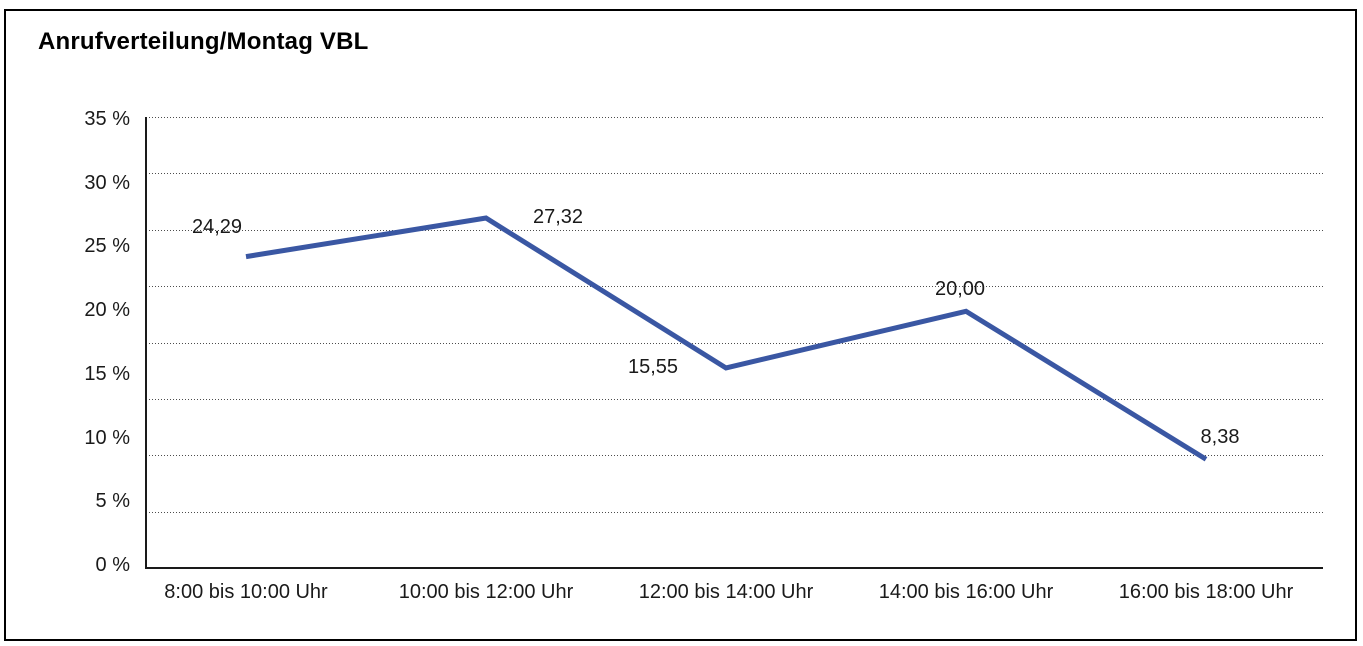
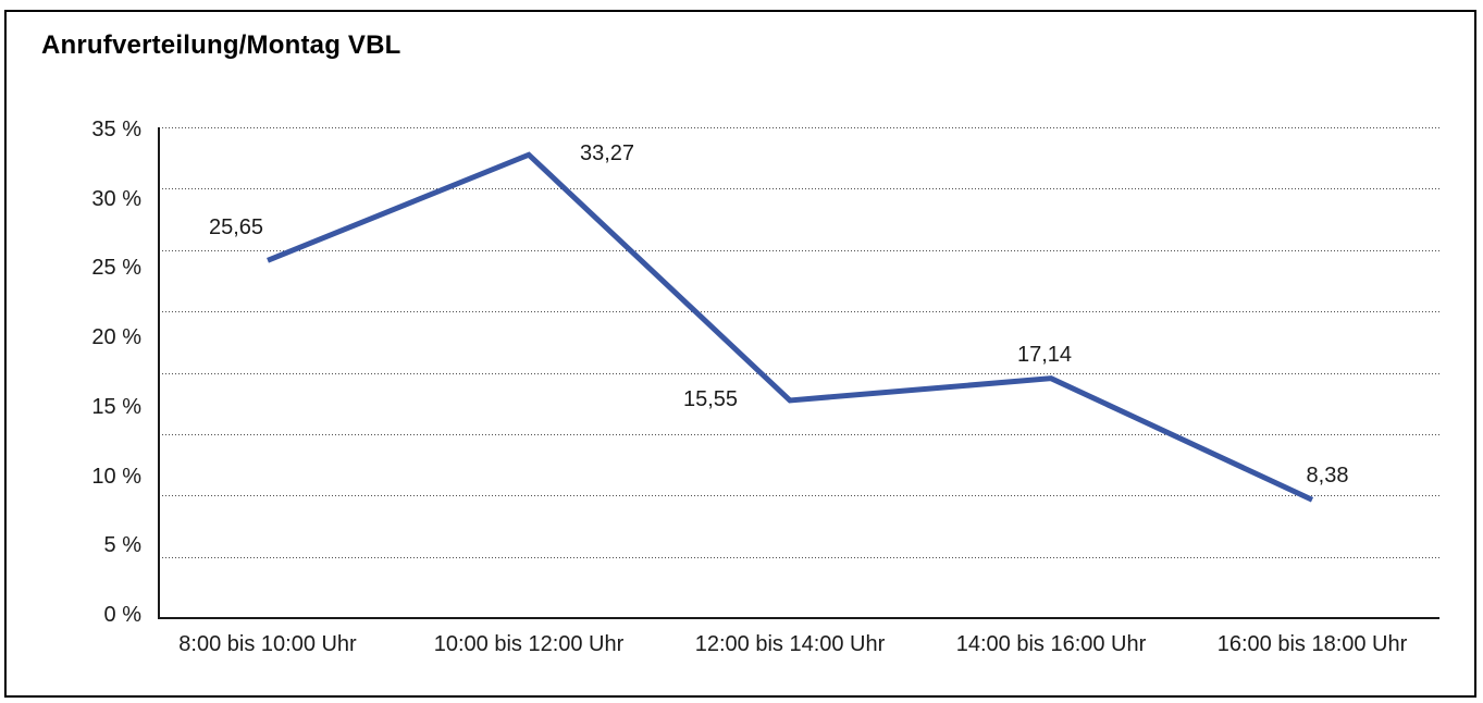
8:00 bis 10:00 Uhr: 24,29 -> 25,65
10:00 bis 12:00 Uhr: 27,32 -> 33,27
14:00 bis 16:00 Uhr: 20,00 -> 17,14
